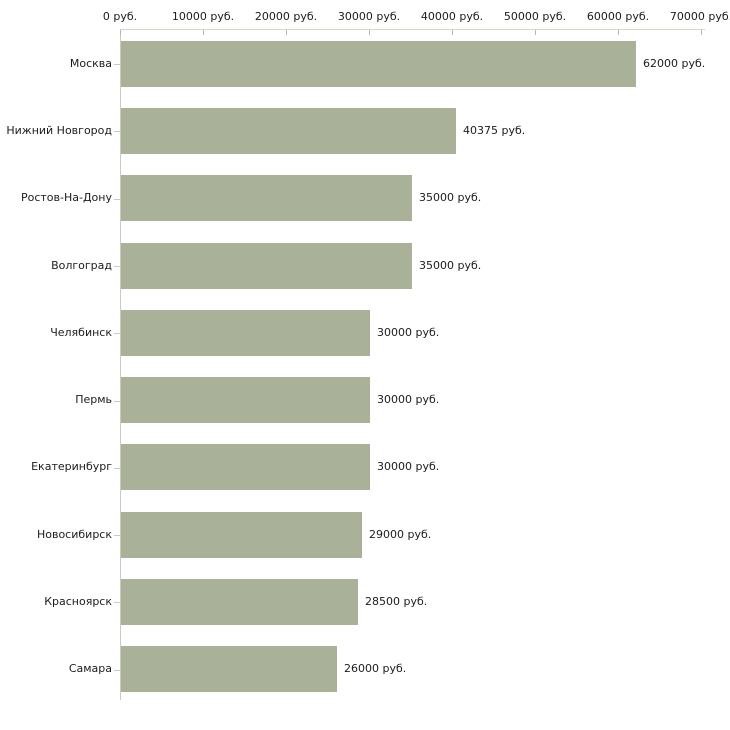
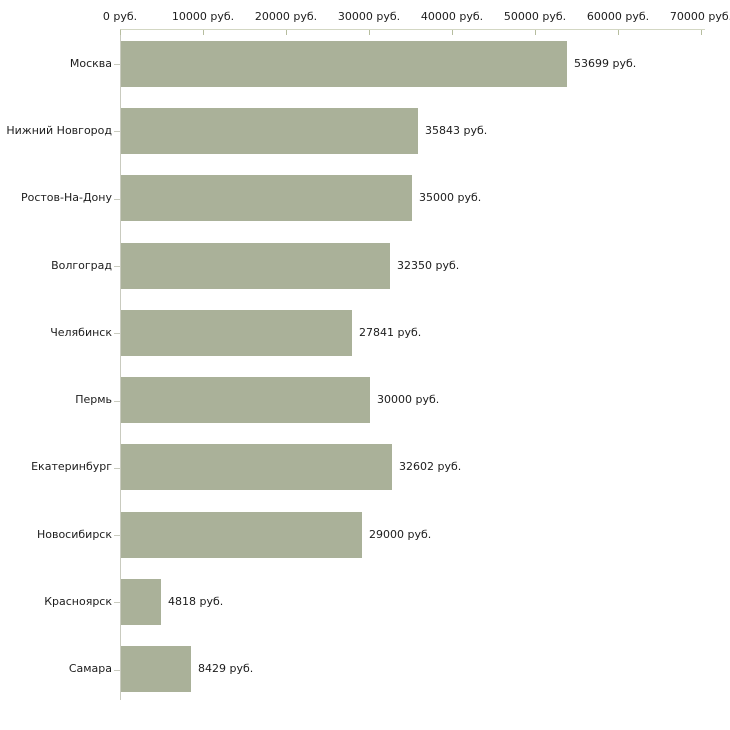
Москва: 62000 -> 53699
Нижний Новгород: 40375 -> 35843
Волгоград: 35000 -> 32350
Челябинск: 30000 -> 27841
Екатеринбург: 30000 -> 32602
Красноярск: 28500 -> 4818
Самара: 26000 -> 8429
